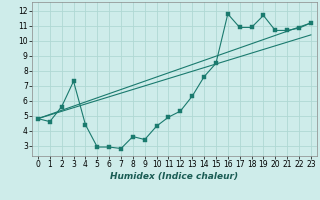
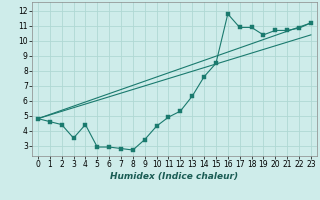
2: 5.6 -> 4.4
3: 7.3 -> 3.5
8: 3.6 -> 2.7
19: 11.7 -> 10.4
